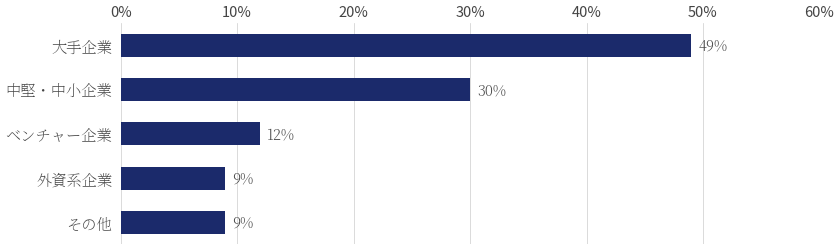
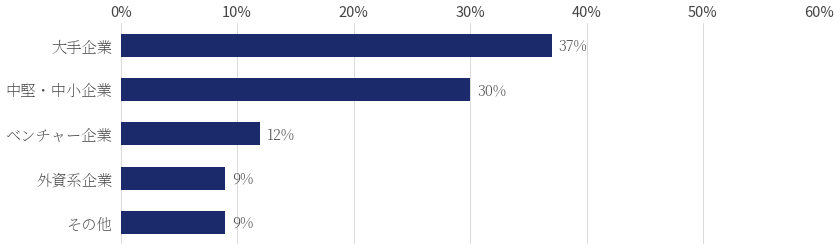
大手企業: 49% -> 37%
